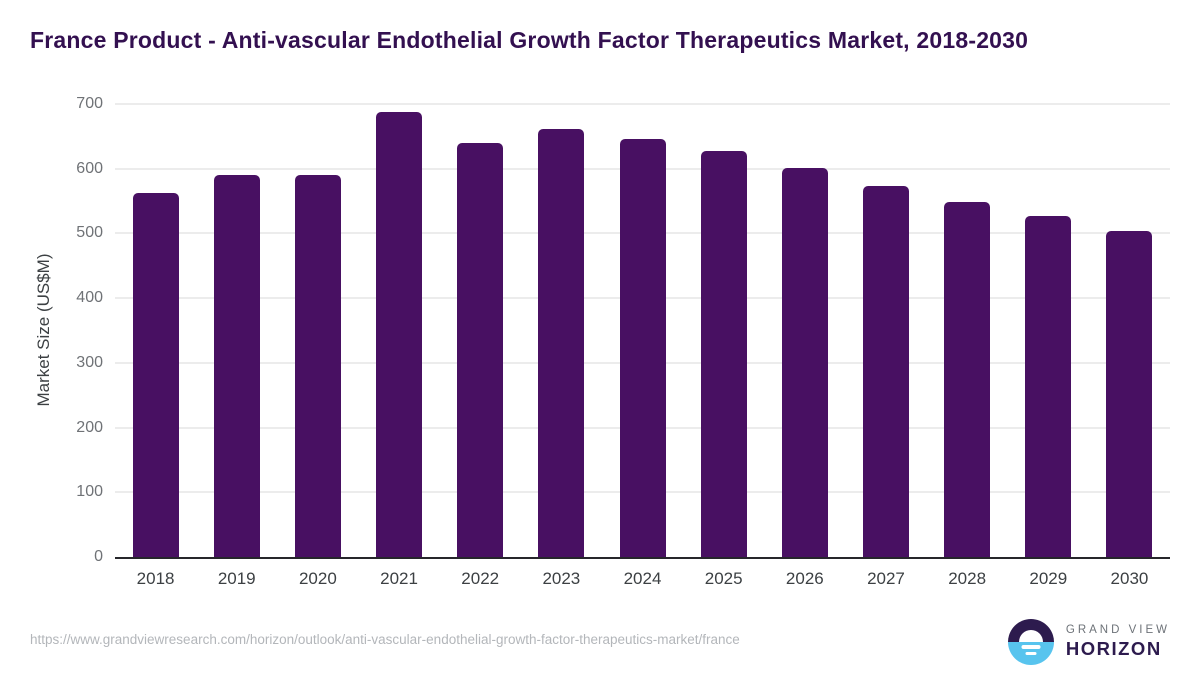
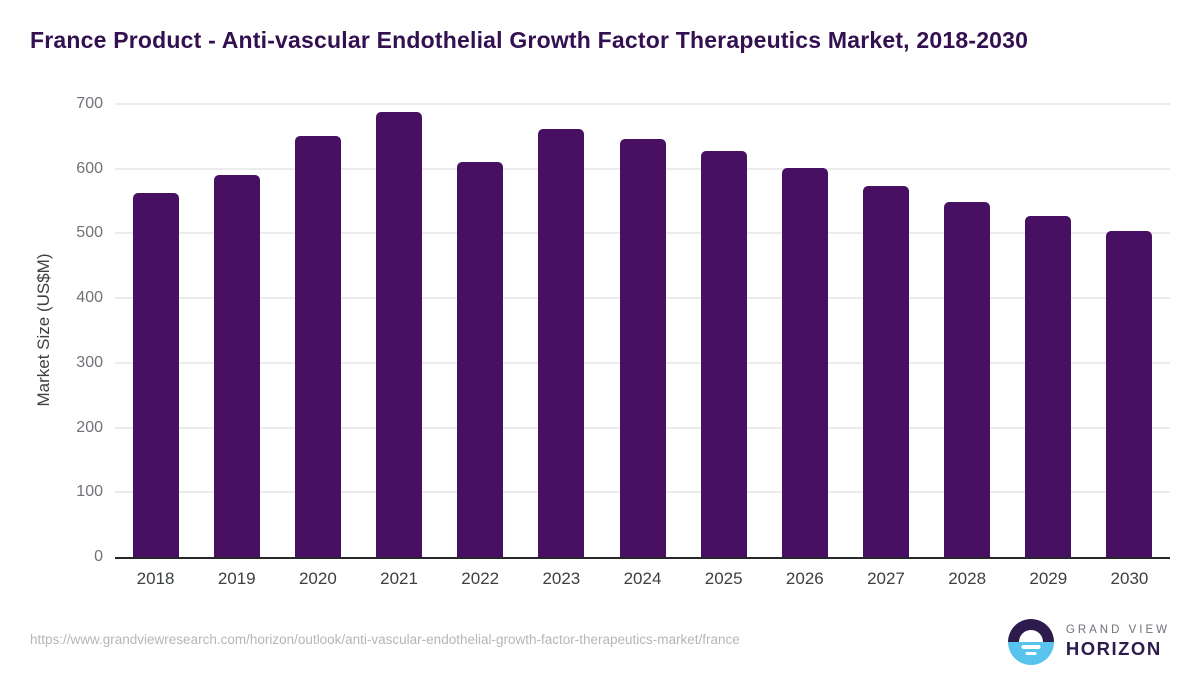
2020: 590 -> 650
2022: 640 -> 610
